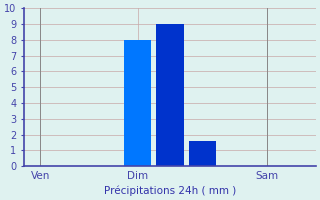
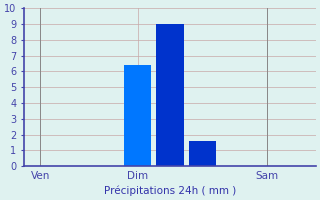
Dim: 8.0 -> 6.4
